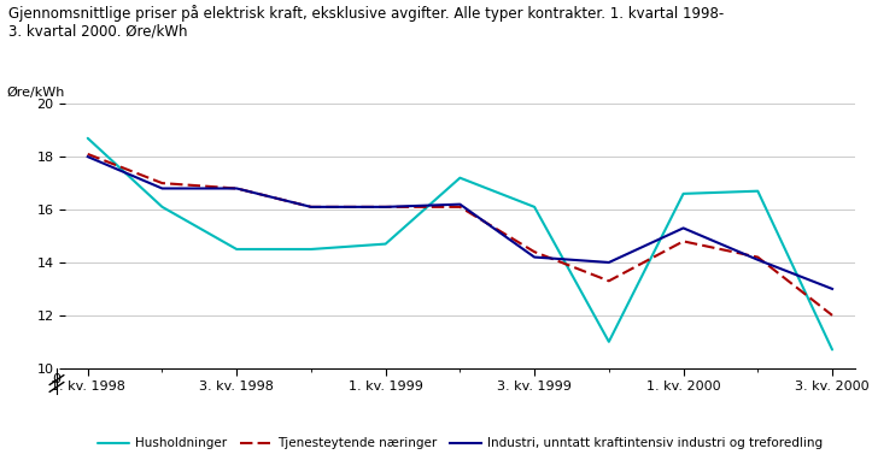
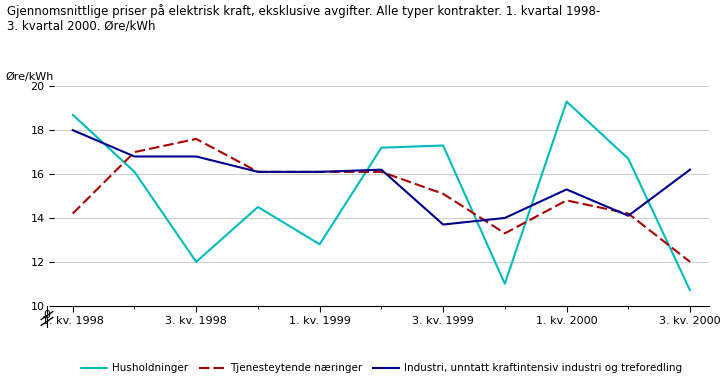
Tjenesteytende næringer/1. kv. 1998: 18.1 -> 14.2
Husholdninger/3. kv. 1998: 14.5 -> 12.0
Tjenesteytende næringer/3. kv. 1998: 16.8 -> 17.6
Husholdninger/1. kv. 1999: 14.7 -> 12.8
Husholdninger/3. kv. 1999: 16.1 -> 17.3
Tjenesteytende næringer/3. kv. 1999: 14.4 -> 15.1
Industri, unntatt kraftintensiv industri og treforedling/3. kv. 1999: 14.2 -> 13.7
Husholdninger/1. kv. 2000: 16.6 -> 19.3
Industri, unntatt kraftintensiv industri og treforedling/3. kv. 2000: 13.0 -> 16.2
